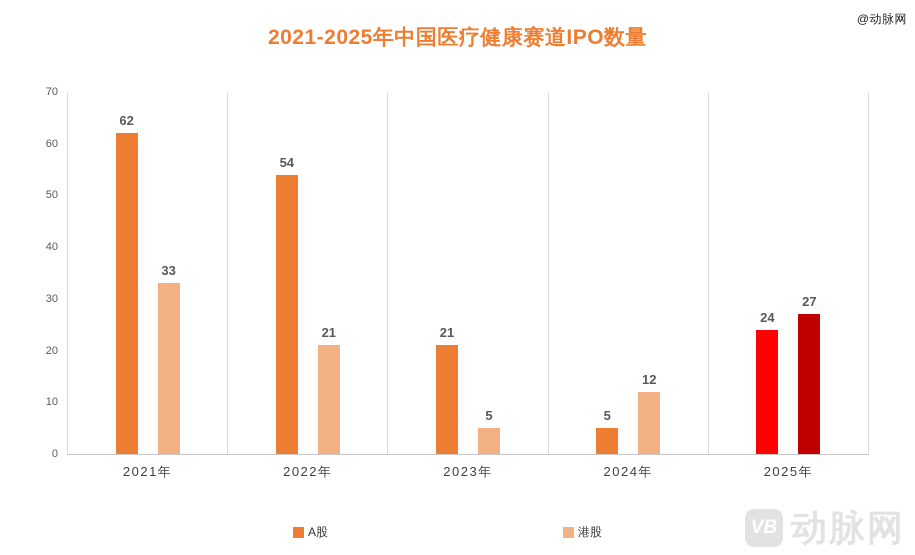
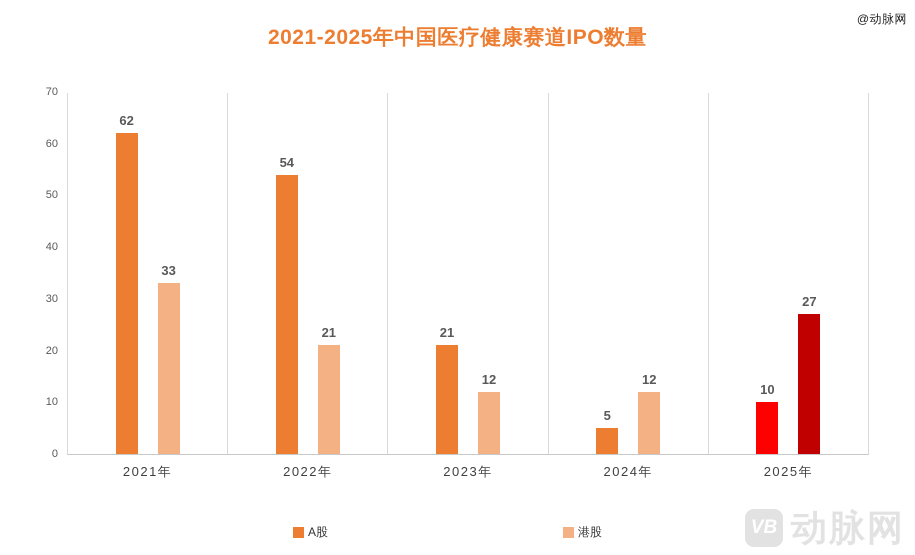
港股/2023年: 5 -> 12
A股/2025年: 24 -> 10
